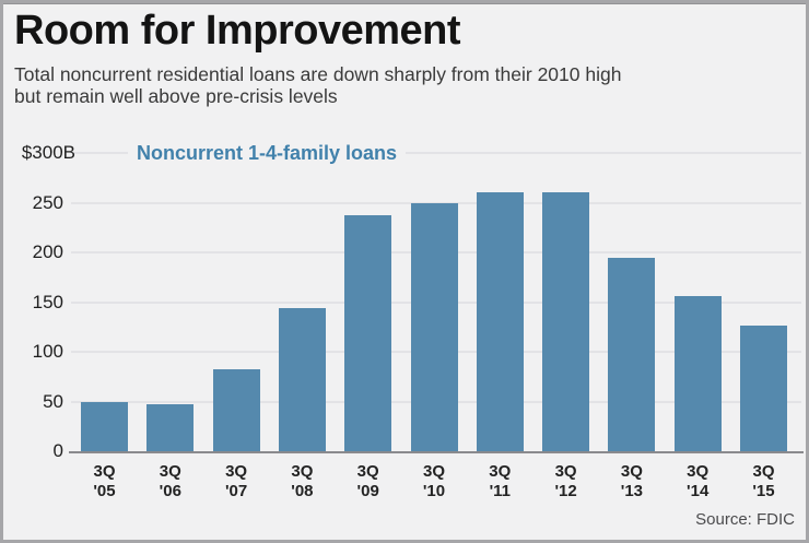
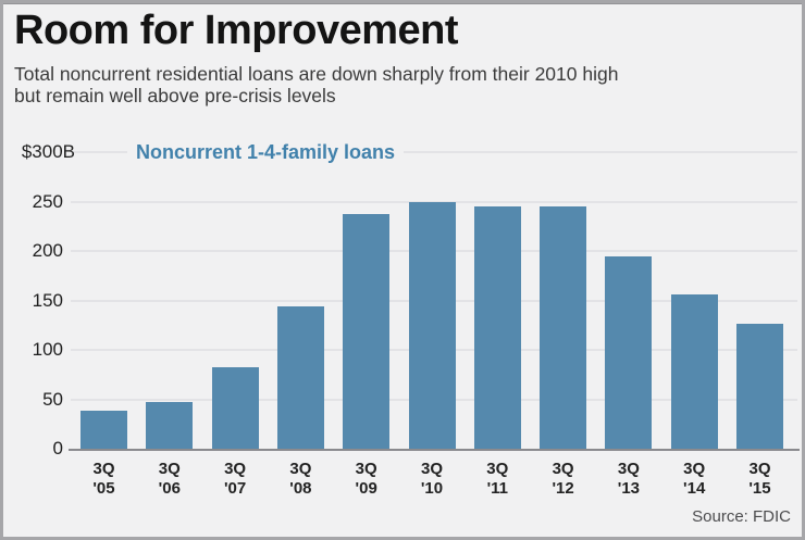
3Q '05: 50 -> 40
3Q '11: 260 -> 240
3Q '12: 260 -> 240
